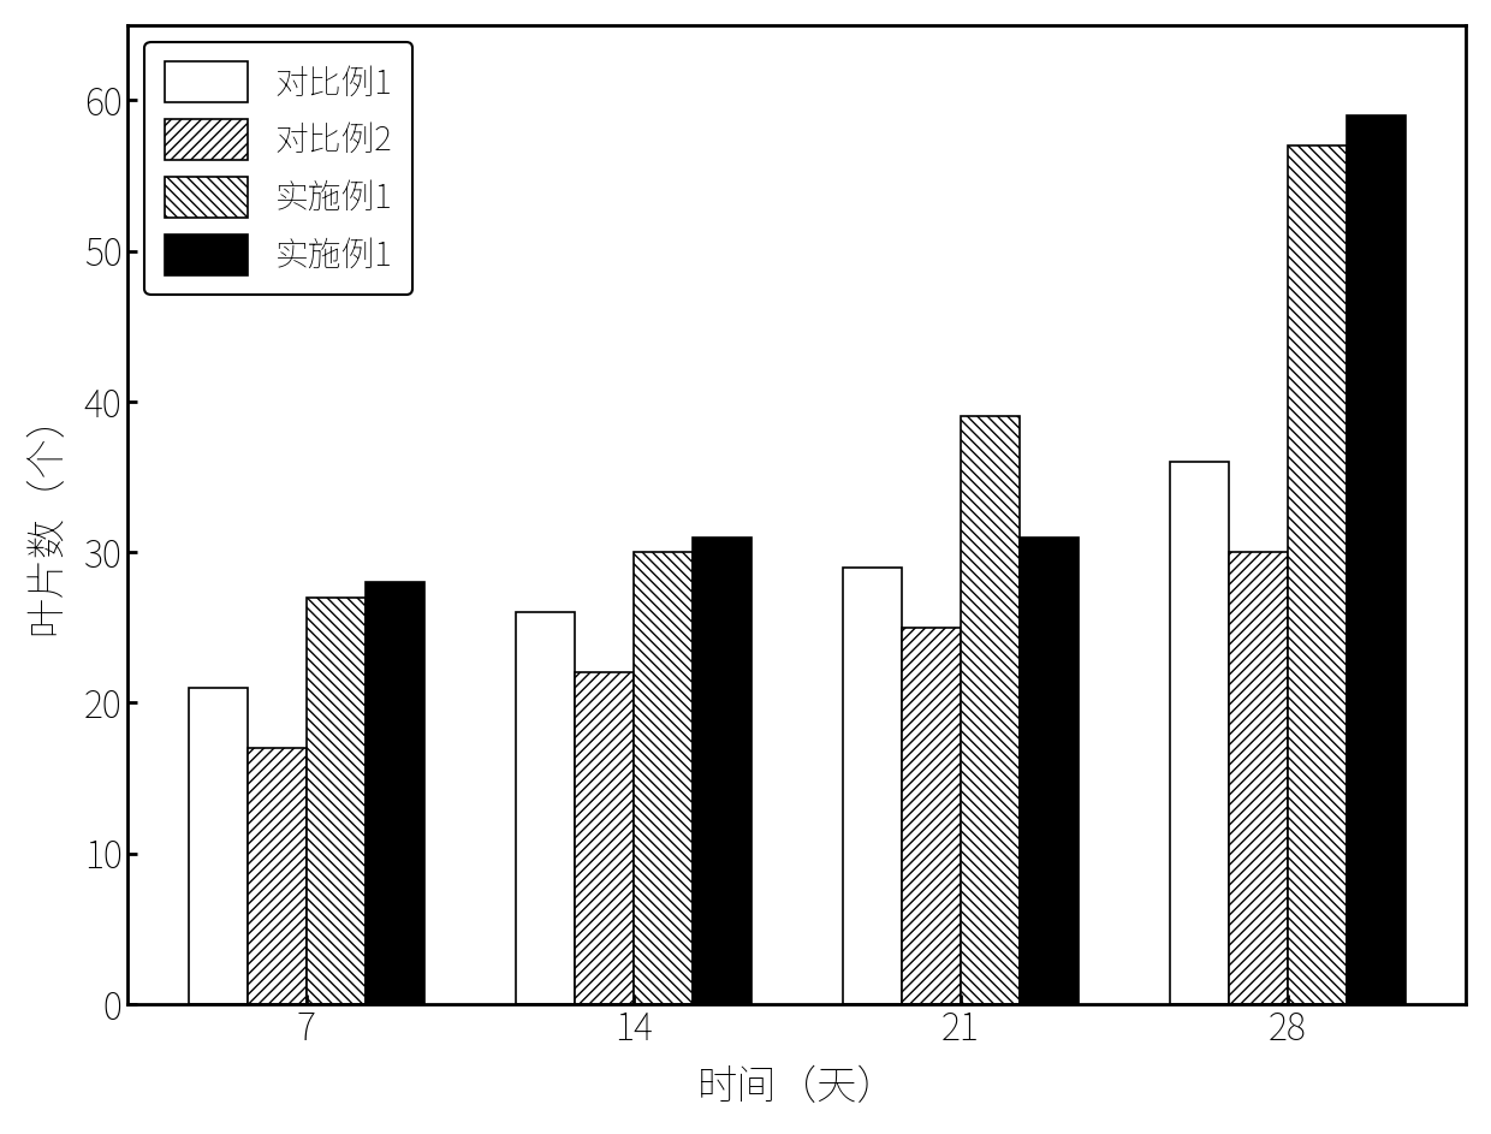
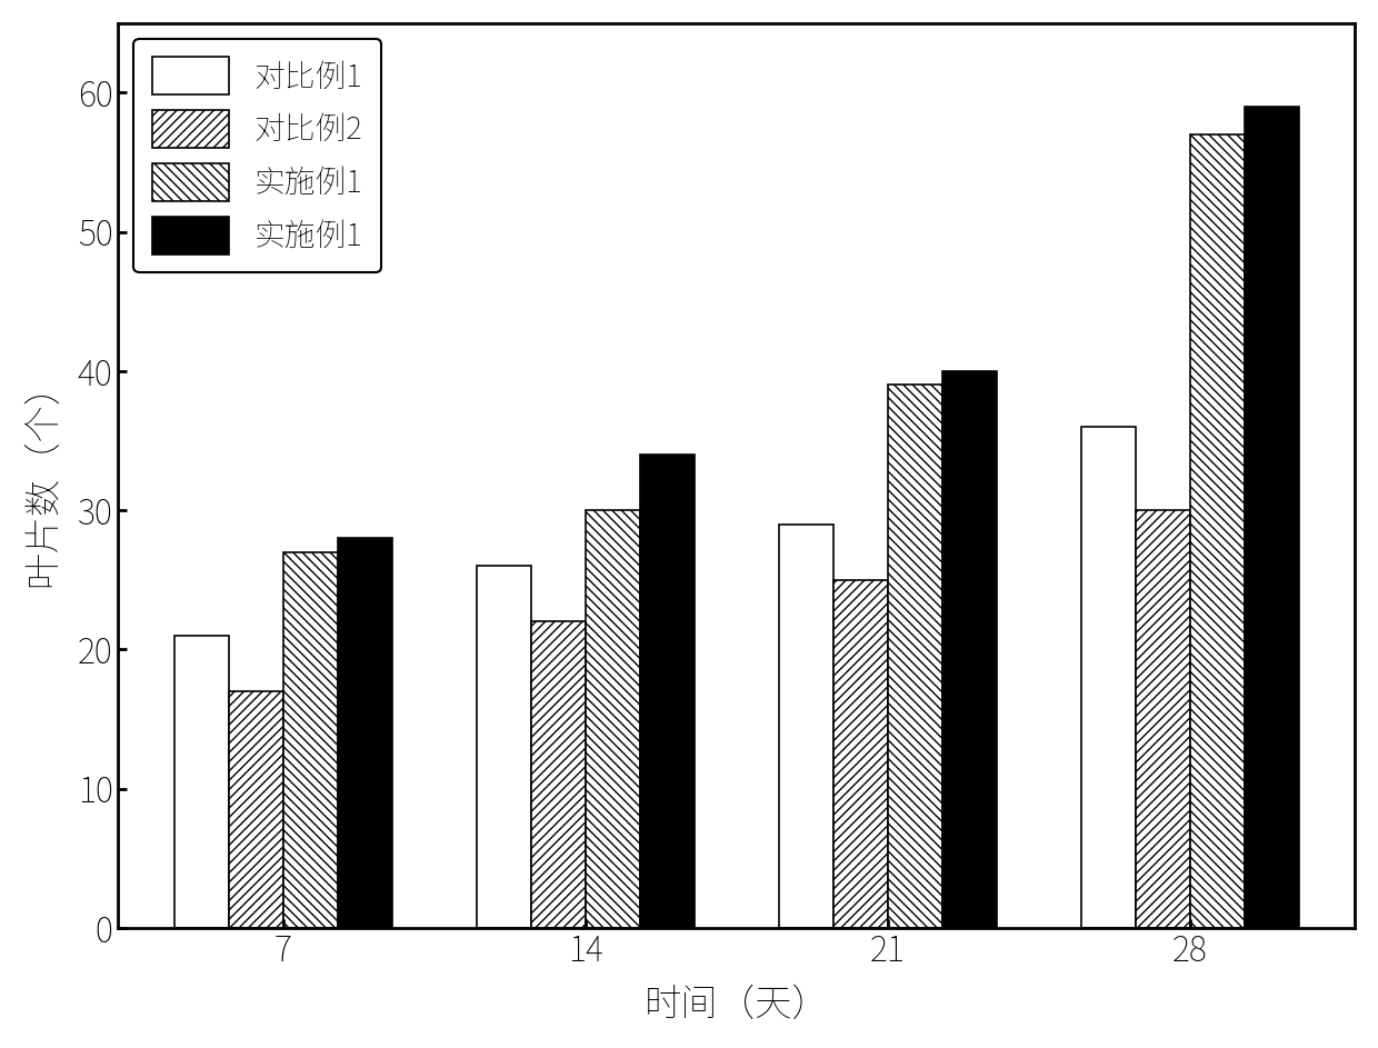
实施例1/14: 31 -> 34
实施例1/21: 31 -> 40
